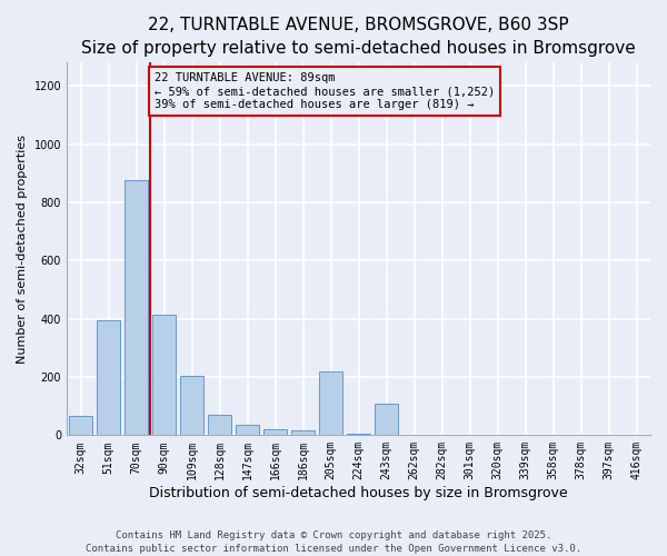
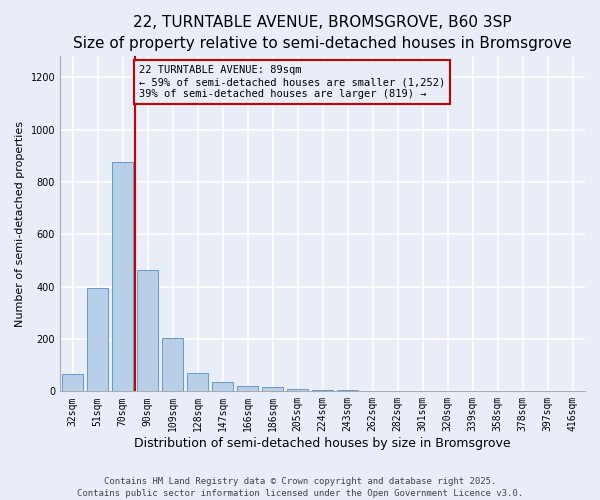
90sqm: 415 -> 462
205sqm: 220 -> 10
243sqm: 110 -> 5
